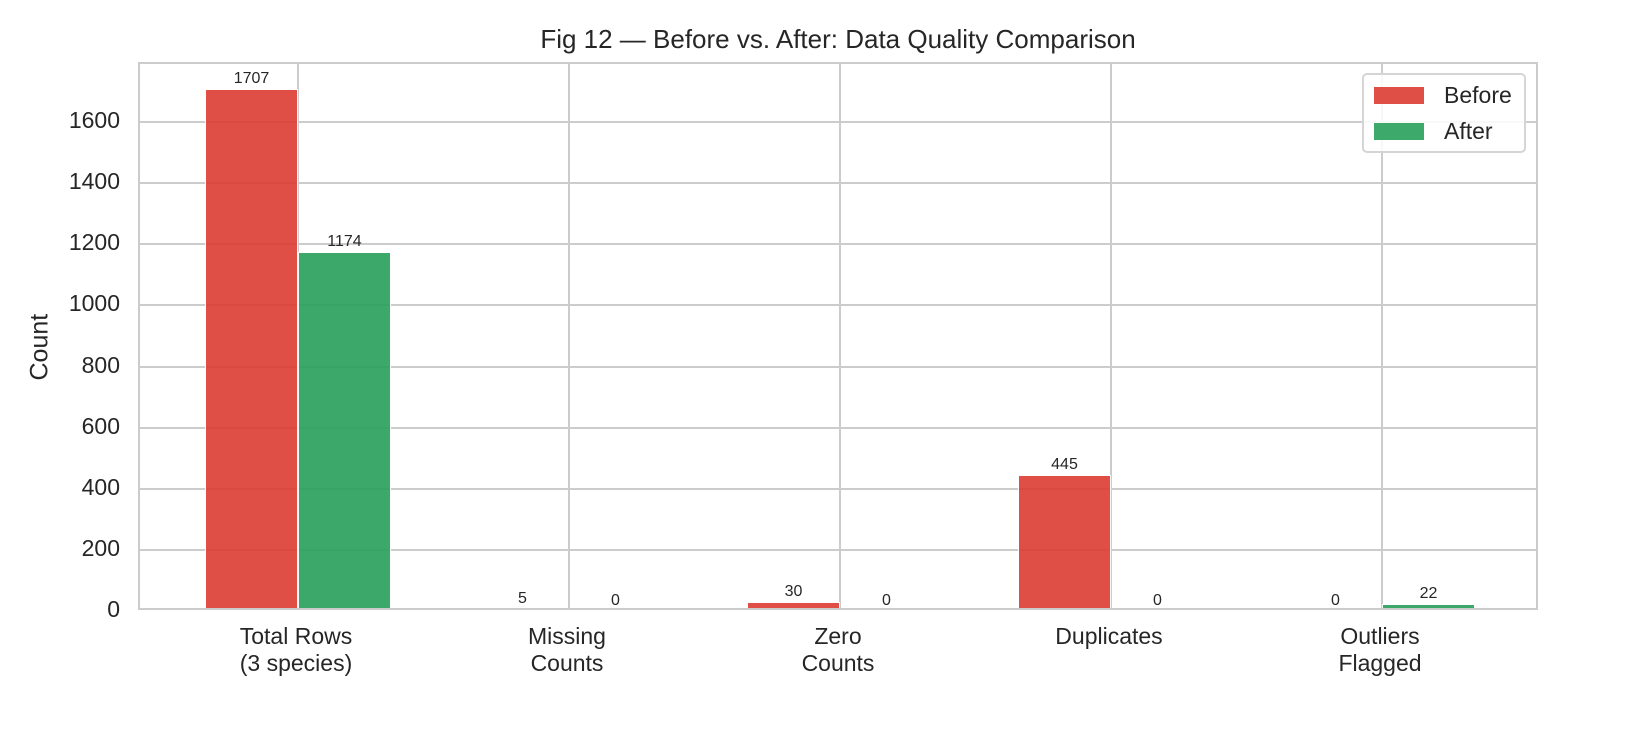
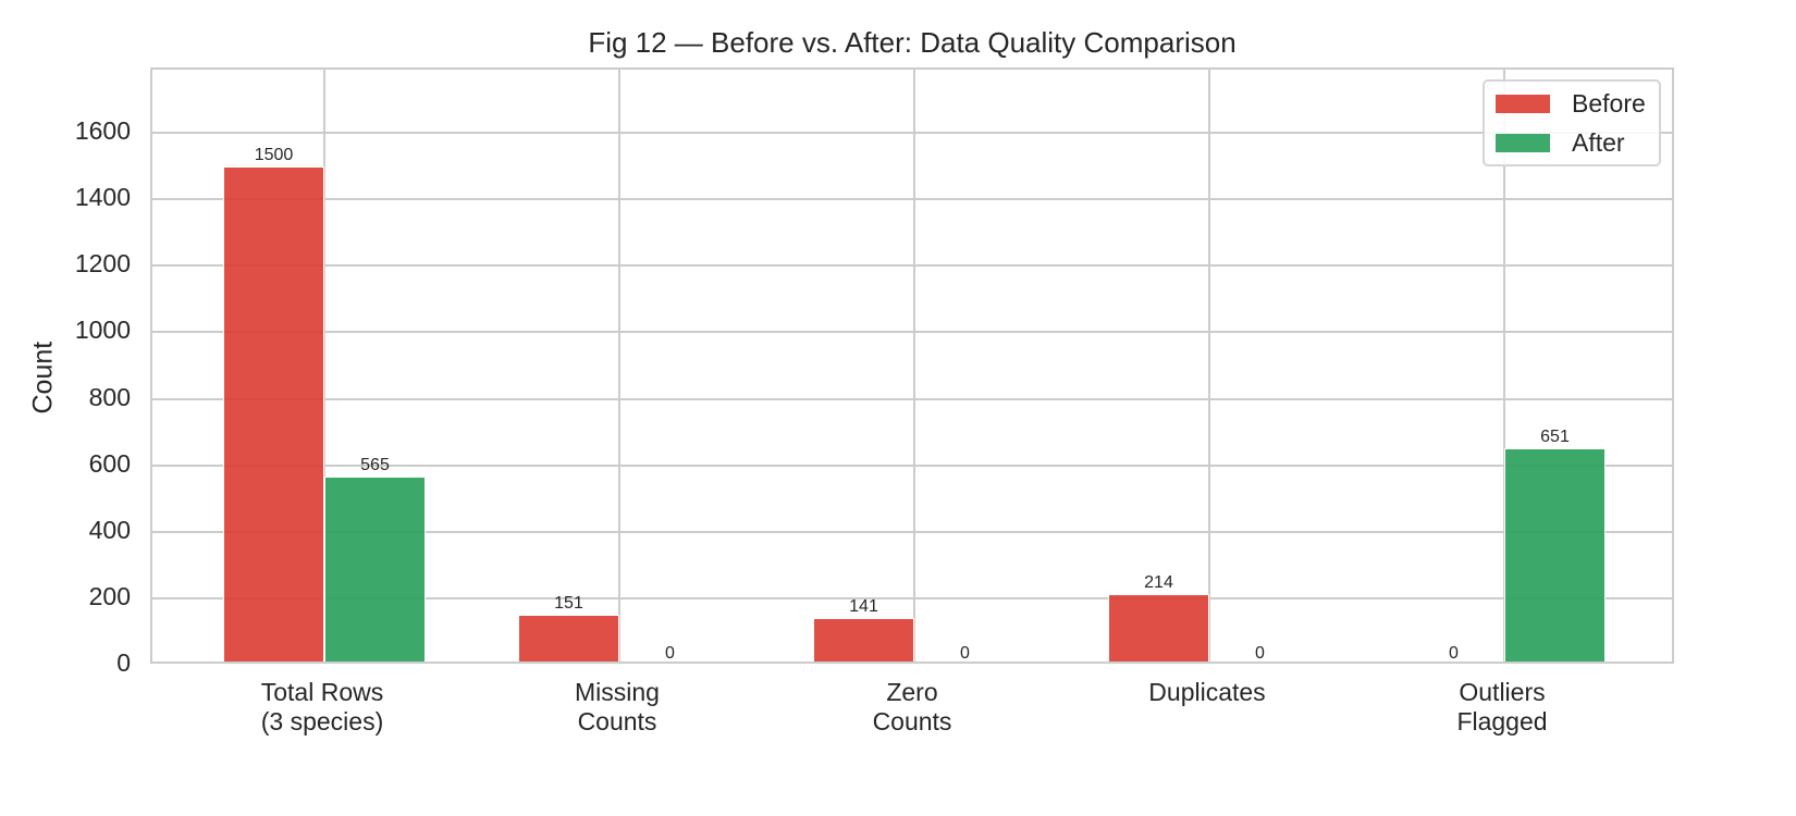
Before/Total Rows (3 species): 1707 -> 1500
After/Total Rows (3 species): 1174 -> 565
Before/Missing Counts: 5 -> 151
Before/Zero Counts: 30 -> 141
Before/Duplicates: 445 -> 214
After/Outliers Flagged: 22 -> 651
